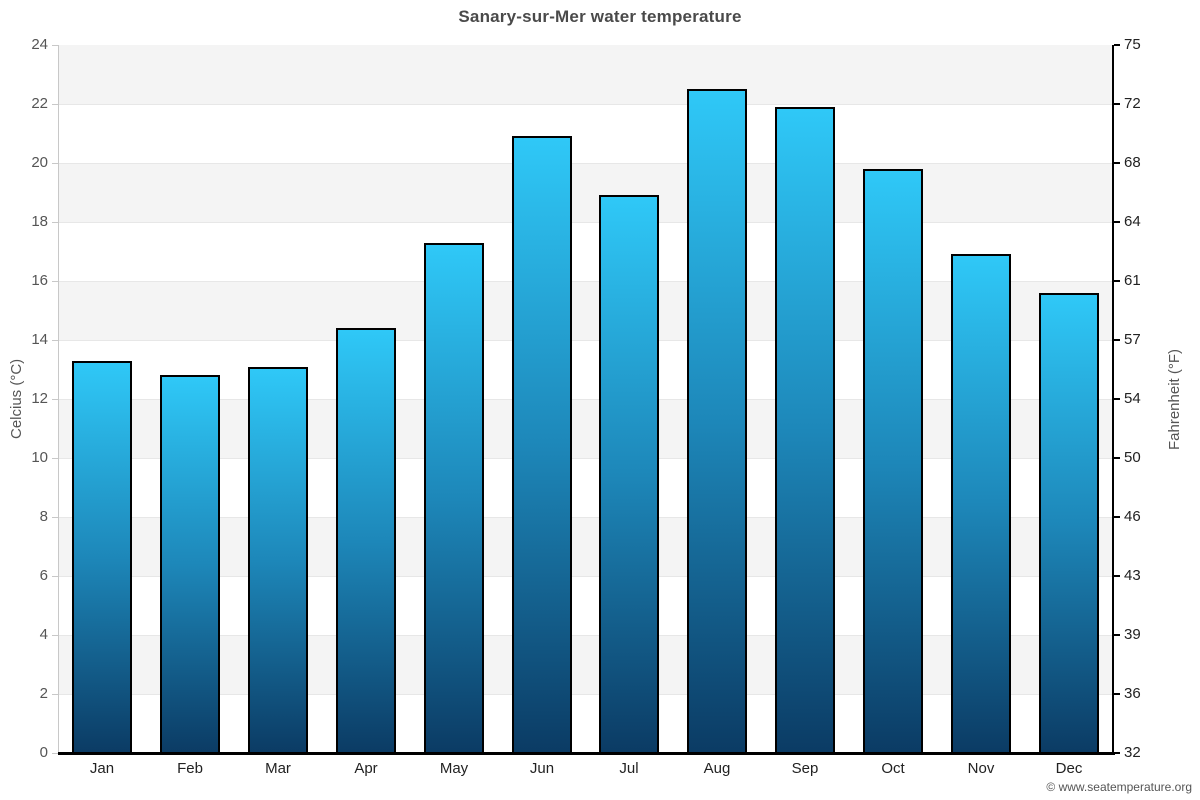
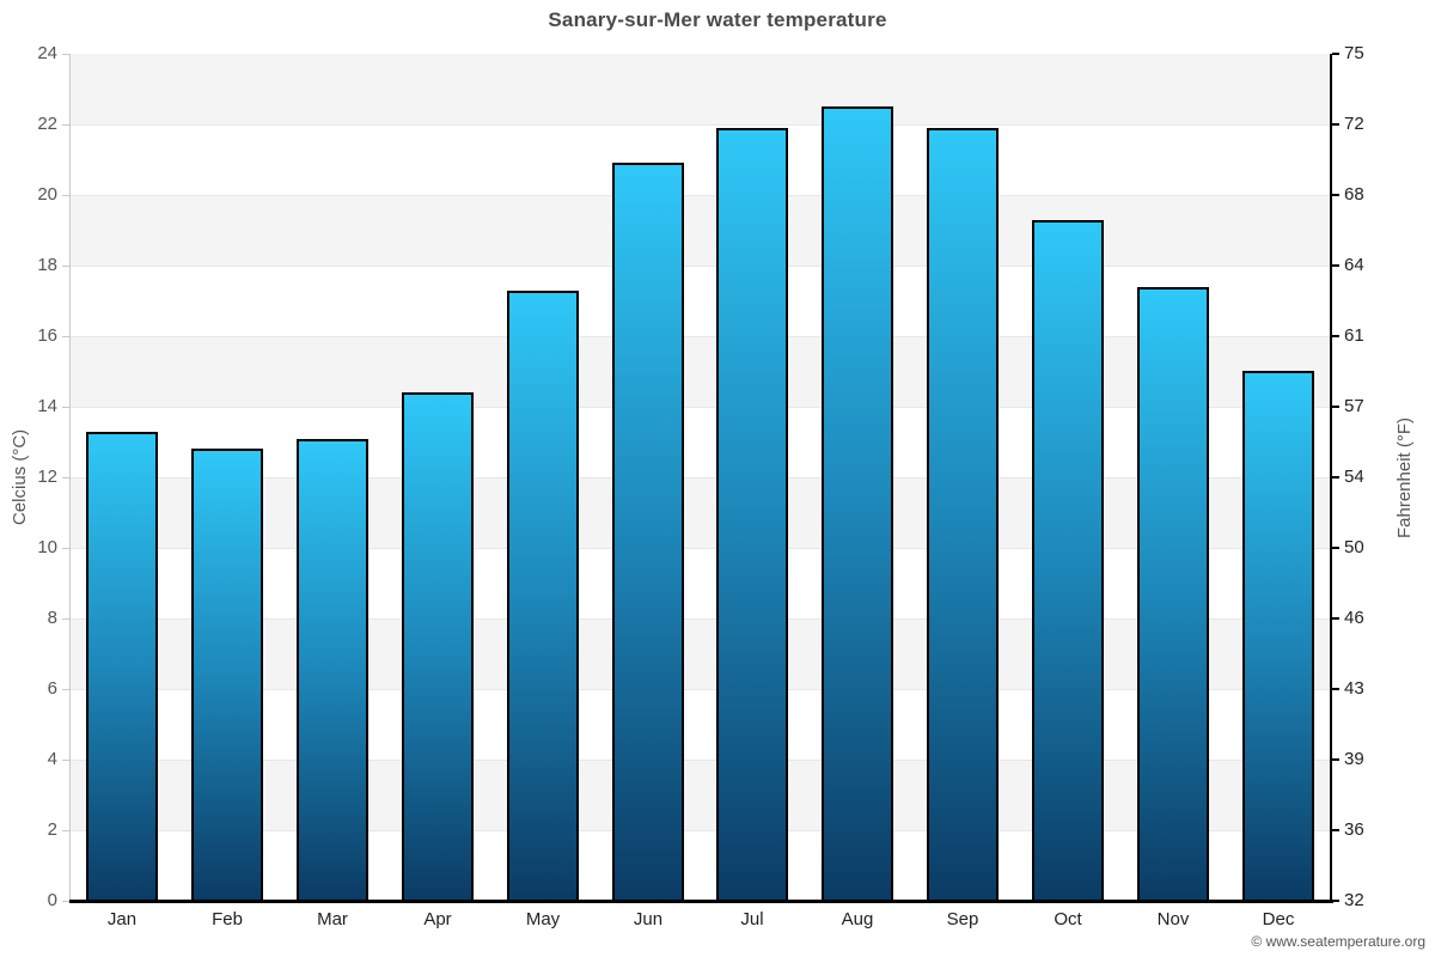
Jul: 18.9 -> 21.9
Oct: 19.8 -> 19.3
Nov: 16.9 -> 17.4
Dec: 15.6 -> 15.0
